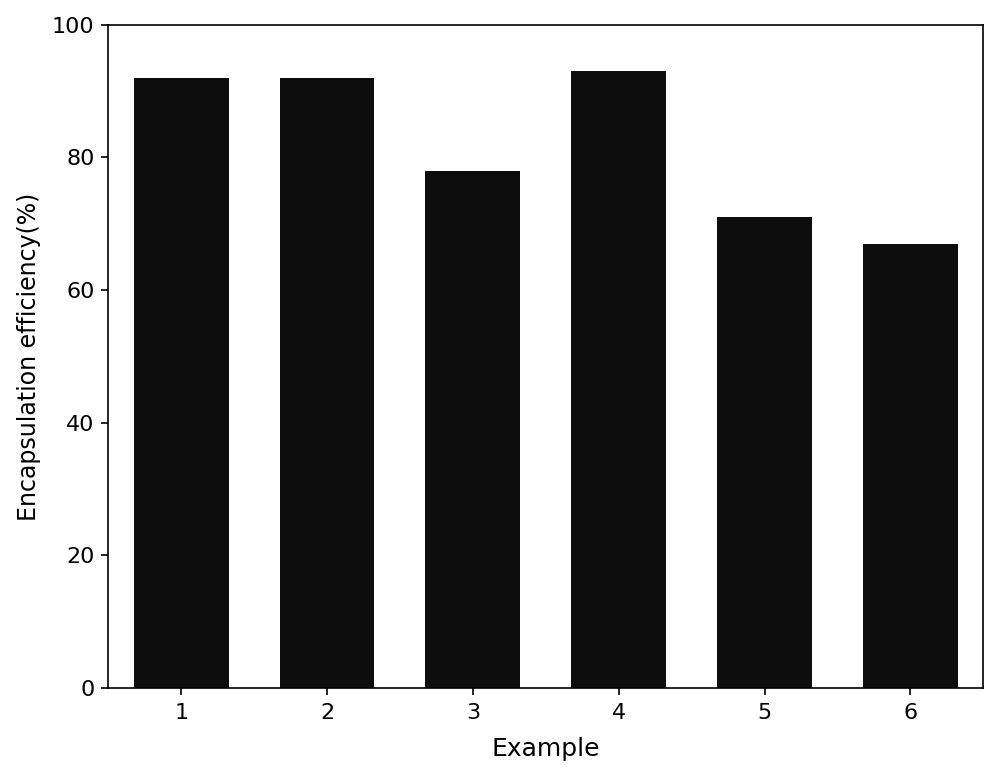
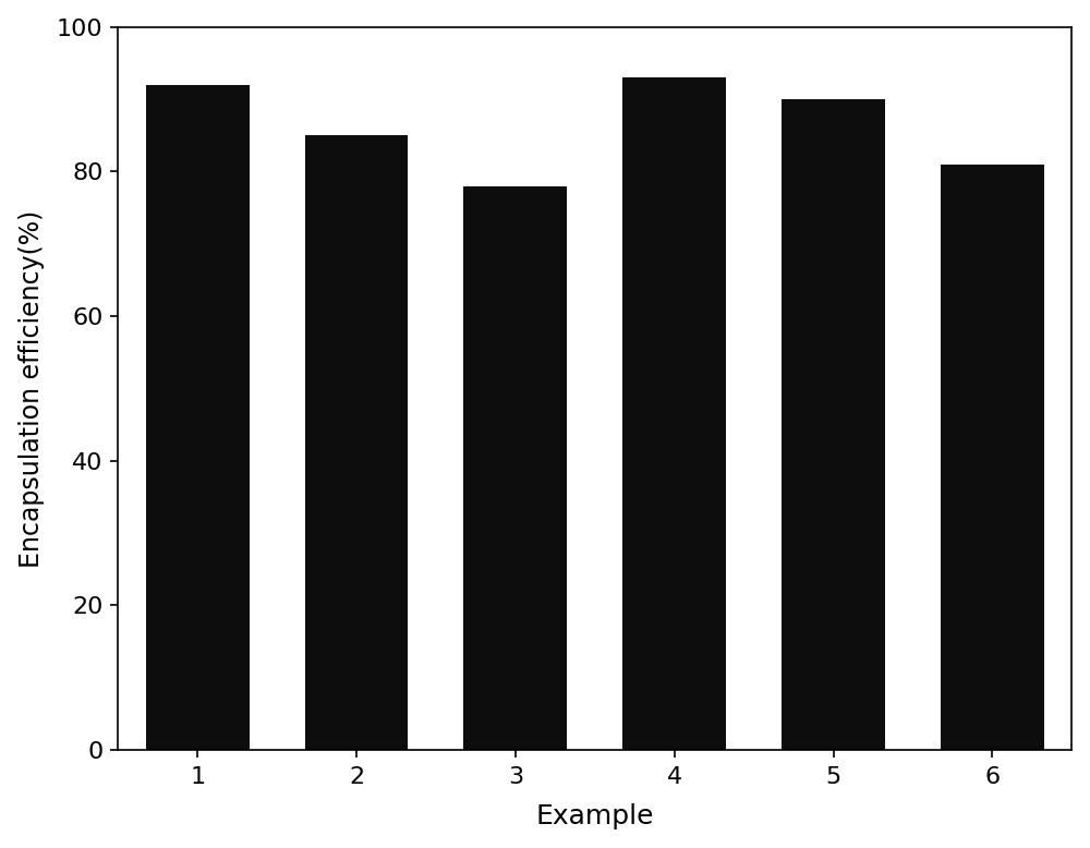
2: 92 -> 85
5: 71 -> 90
6: 67 -> 81
